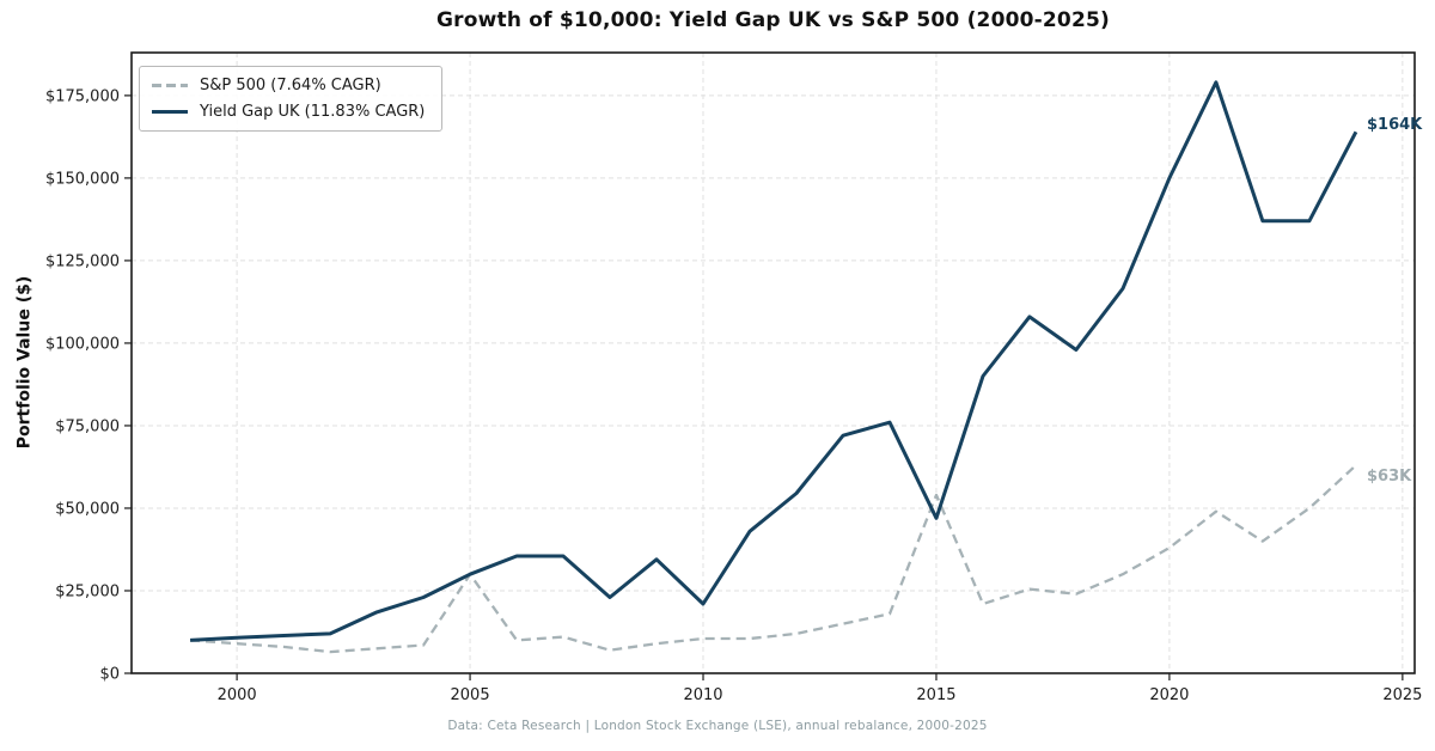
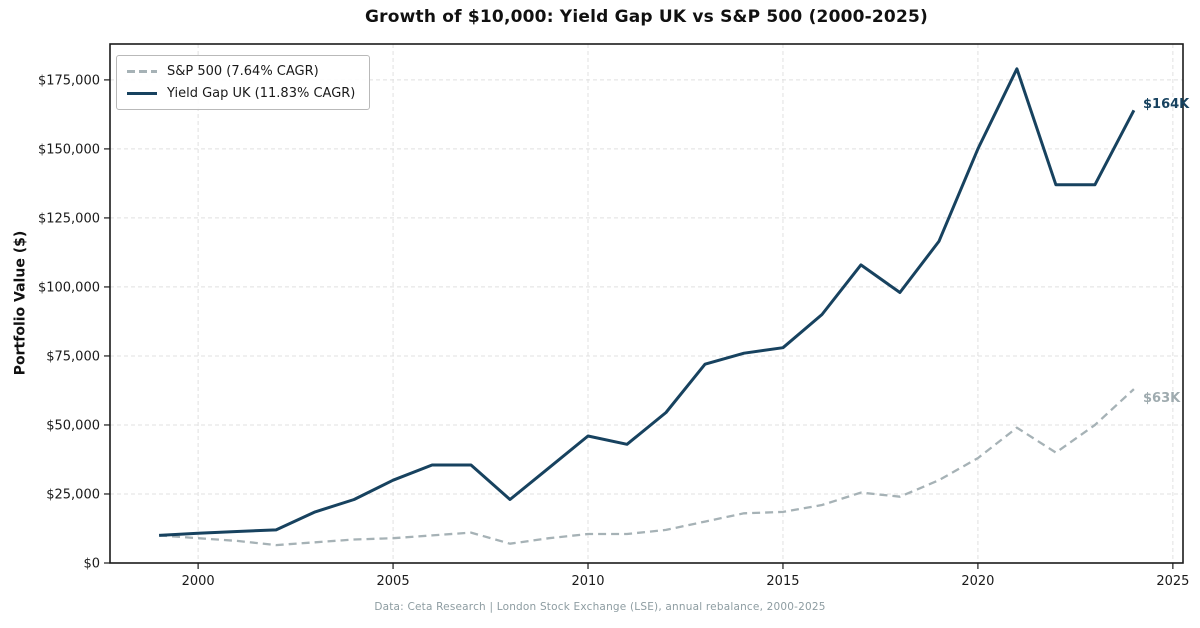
S&P 500 (7.64% CAGR)/2005: $30000 -> $9000
Yield Gap UK (11.83% CAGR)/2010: $21000 -> $46000
S&P 500 (7.64% CAGR)/2015: $54000 -> $18000
Yield Gap UK (11.83% CAGR)/2015: $47000 -> $78000
